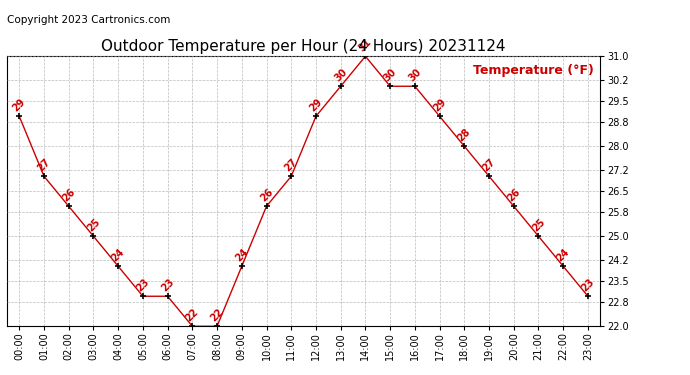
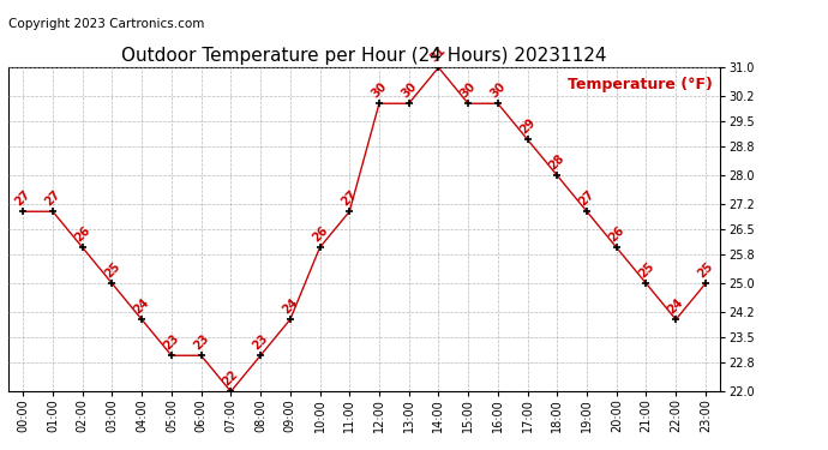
00:00: 29 -> 27
08:00: 22 -> 23
12:00: 29 -> 30
23:00: 23 -> 25
